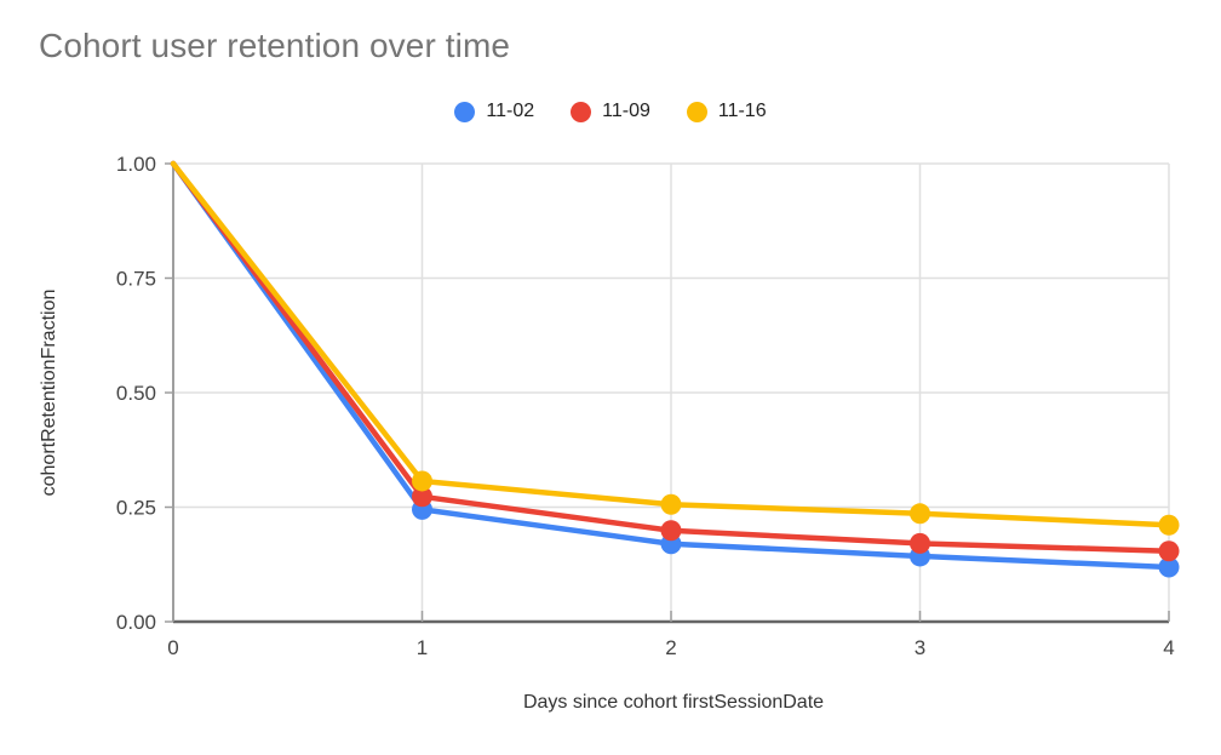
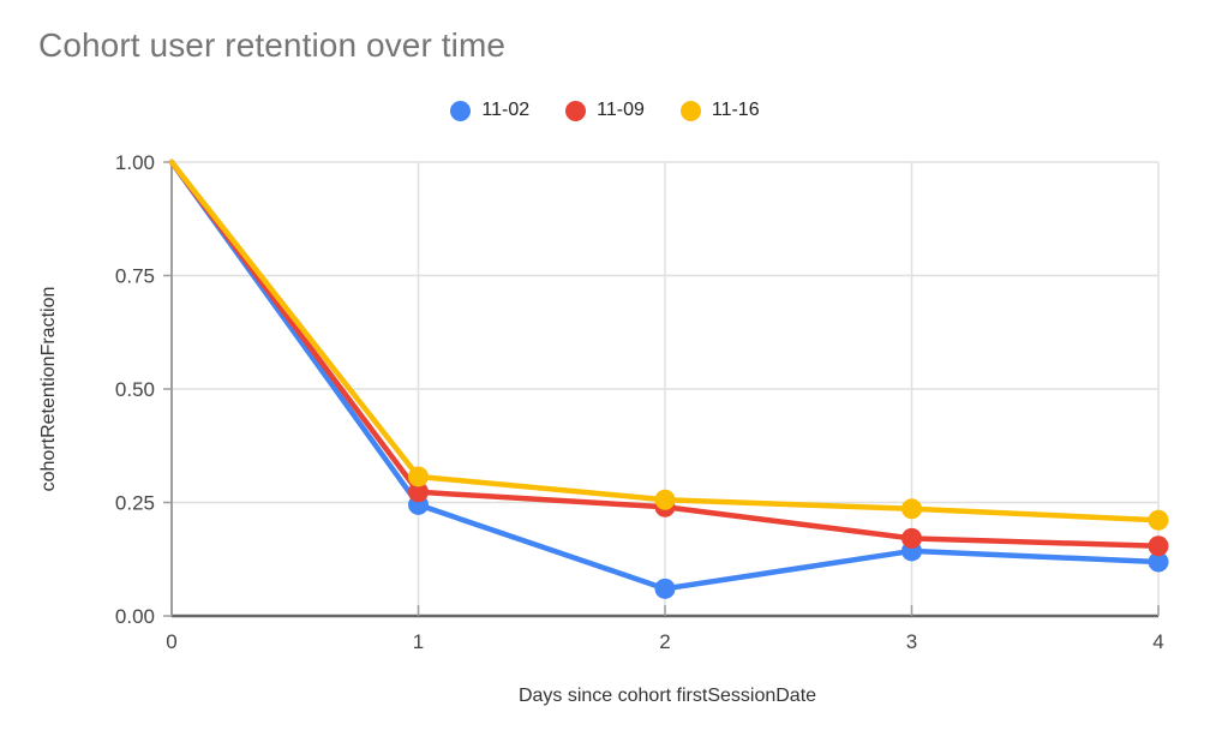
11-02/2: 0.17 -> 0.06
11-09/2: 0.20 -> 0.24
